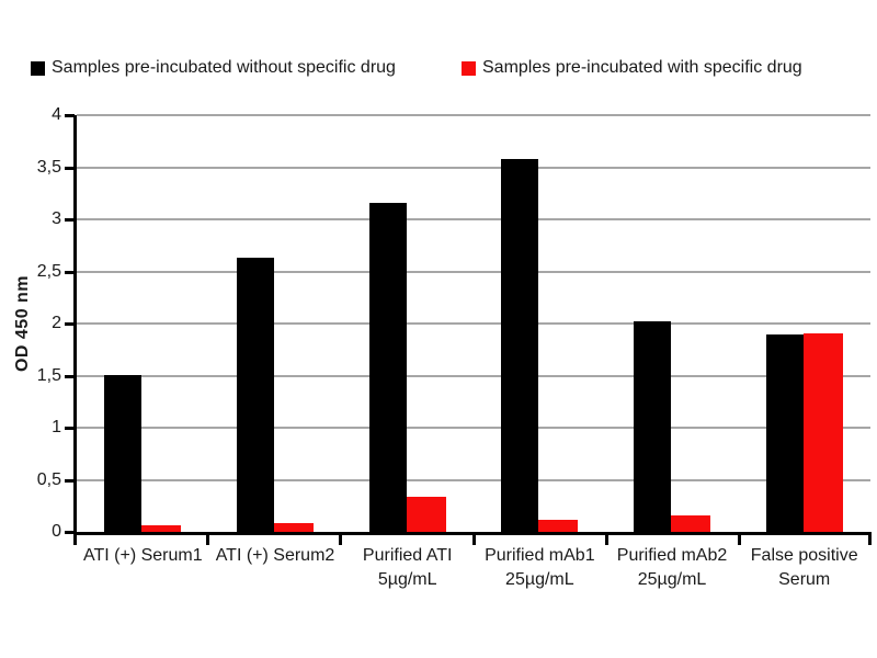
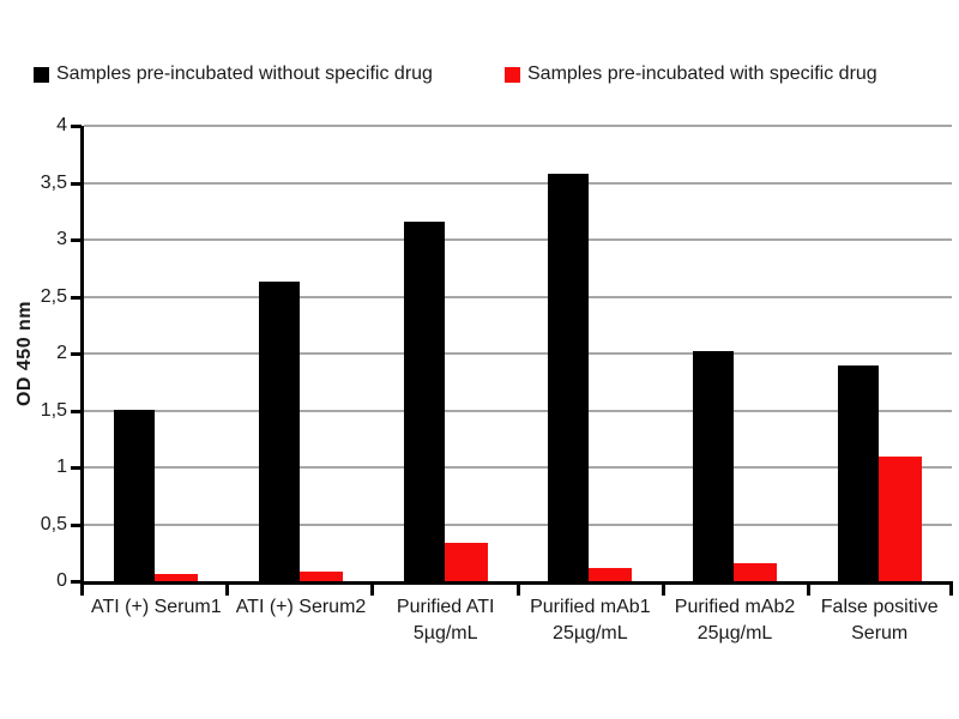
Samples pre-incubated with specific drug/False positive Serum: 1.9 -> 1.1
